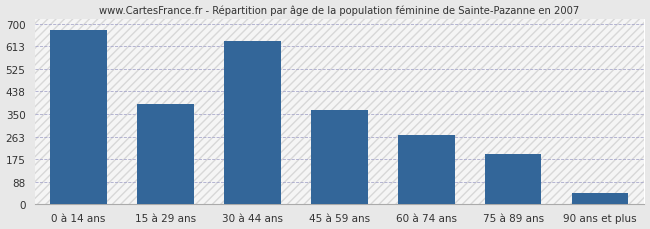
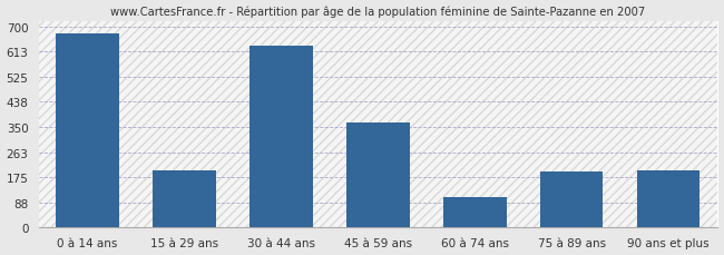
15 à 29 ans: 390 -> 200
60 à 74 ans: 270 -> 105
90 ans et plus: 45 -> 200
